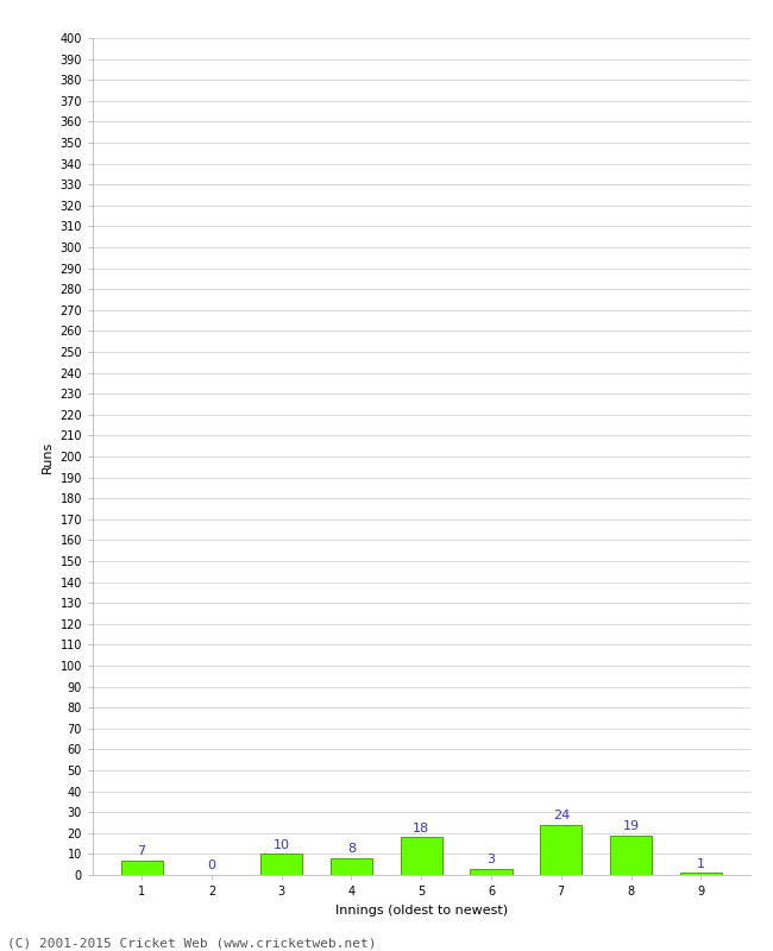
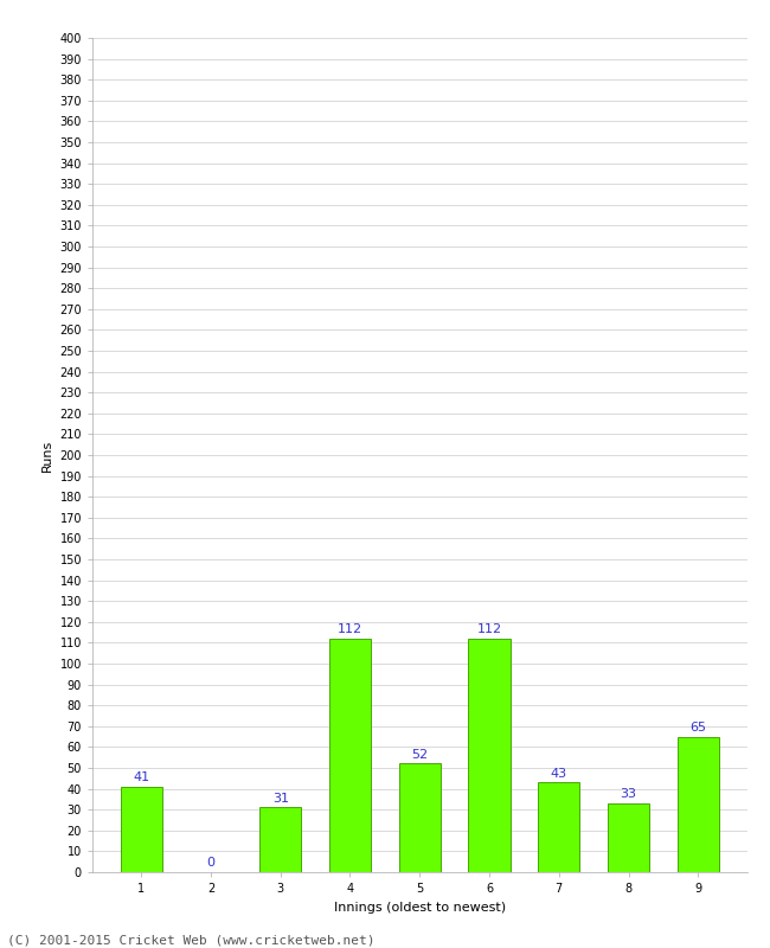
1: 7 -> 41
3: 10 -> 31
4: 8 -> 112
5: 18 -> 52
6: 3 -> 112
7: 24 -> 43
8: 19 -> 33
9: 1 -> 65
